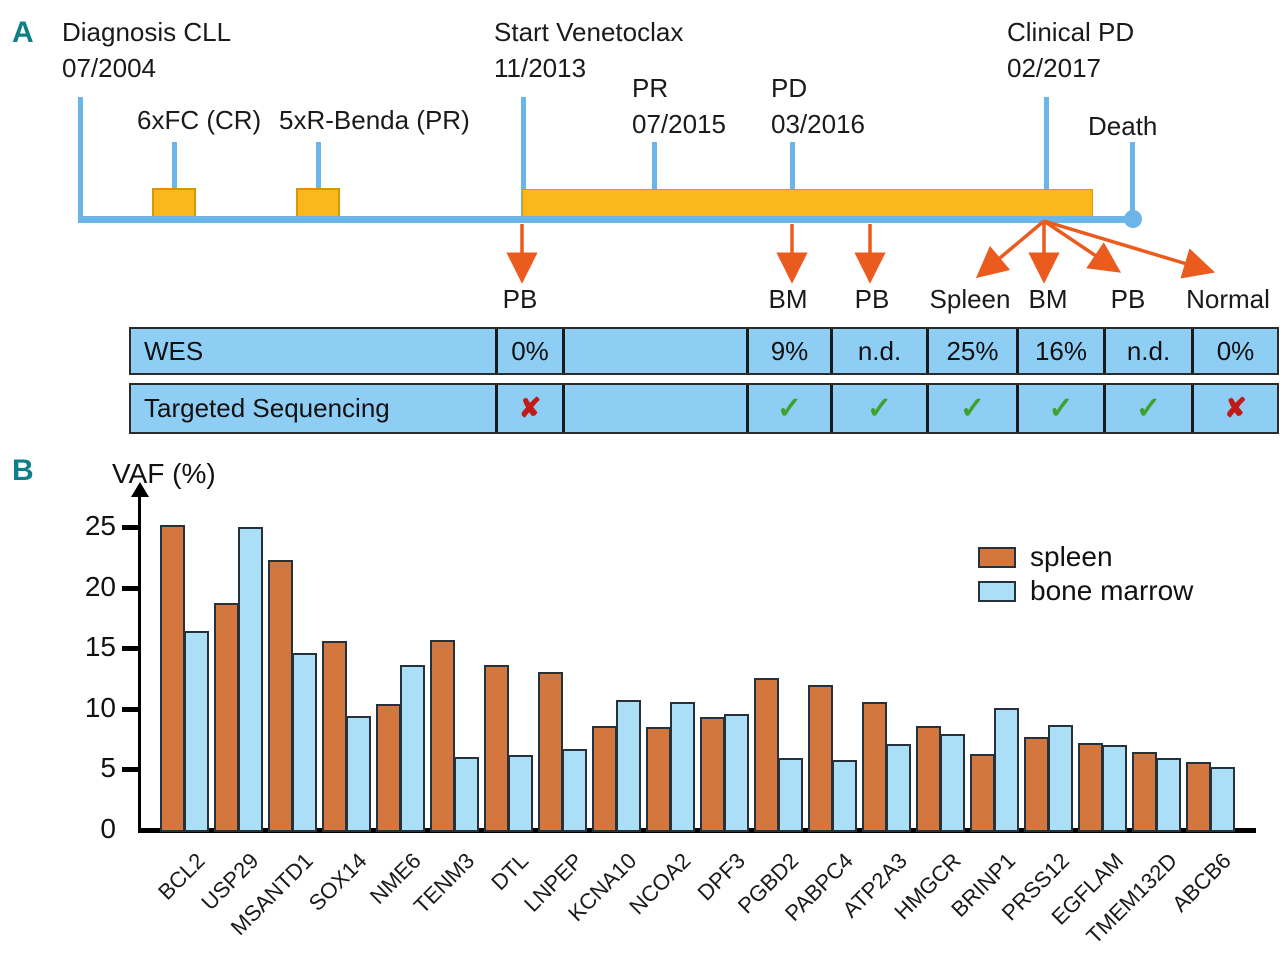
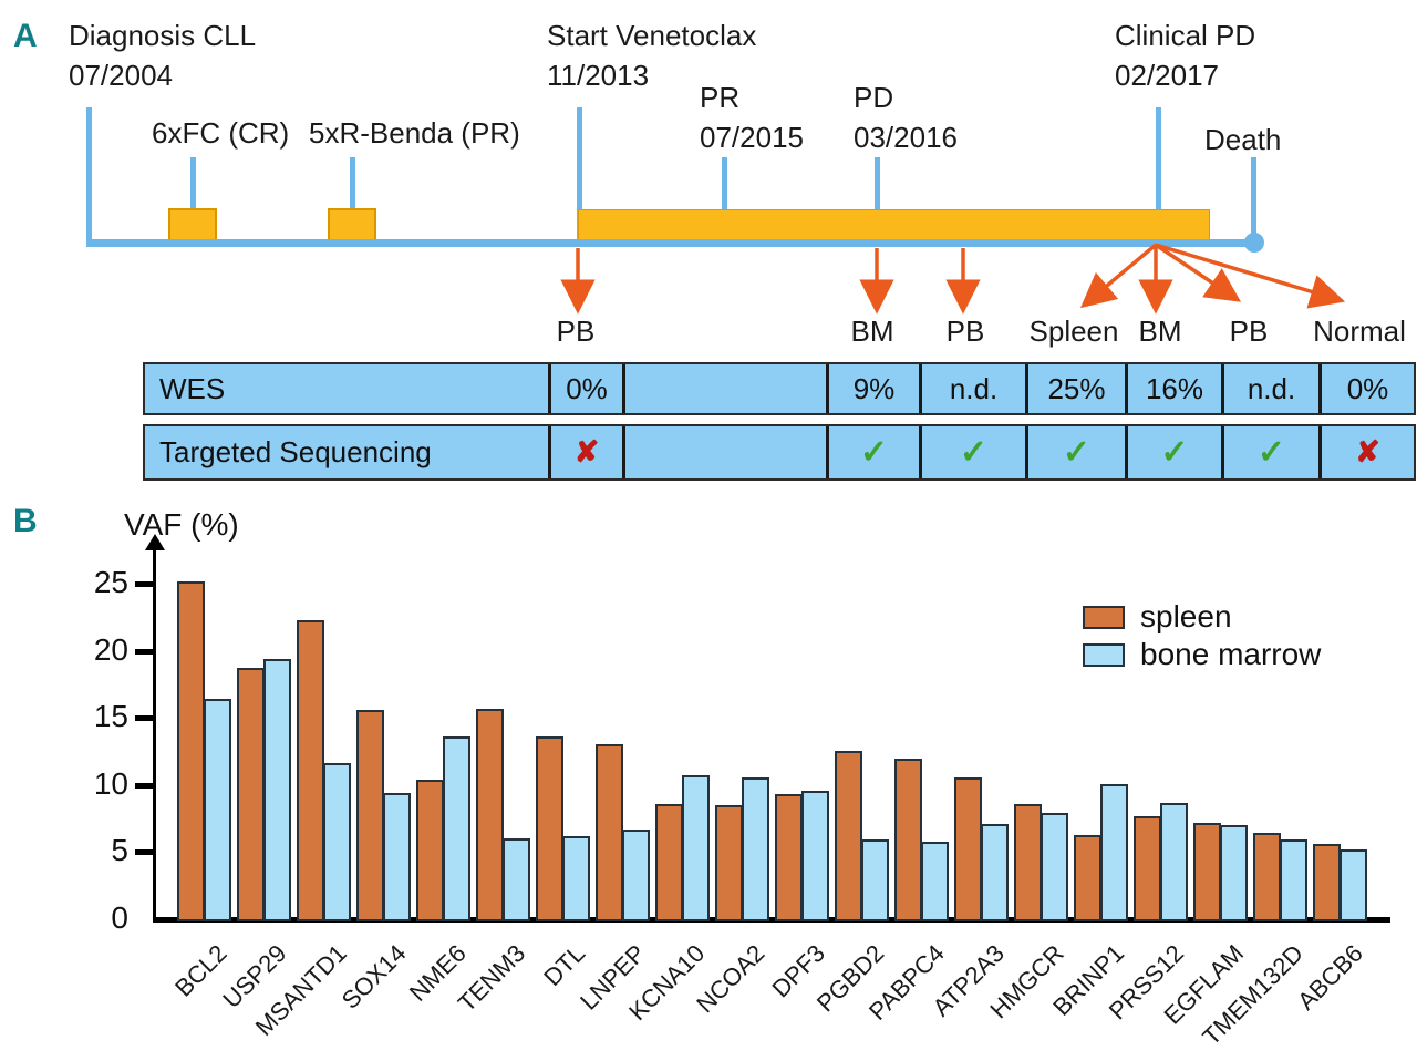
bone marrow/USP29: 25.0 -> 19.4
bone marrow/MSANTD1: 14.6 -> 11.6
